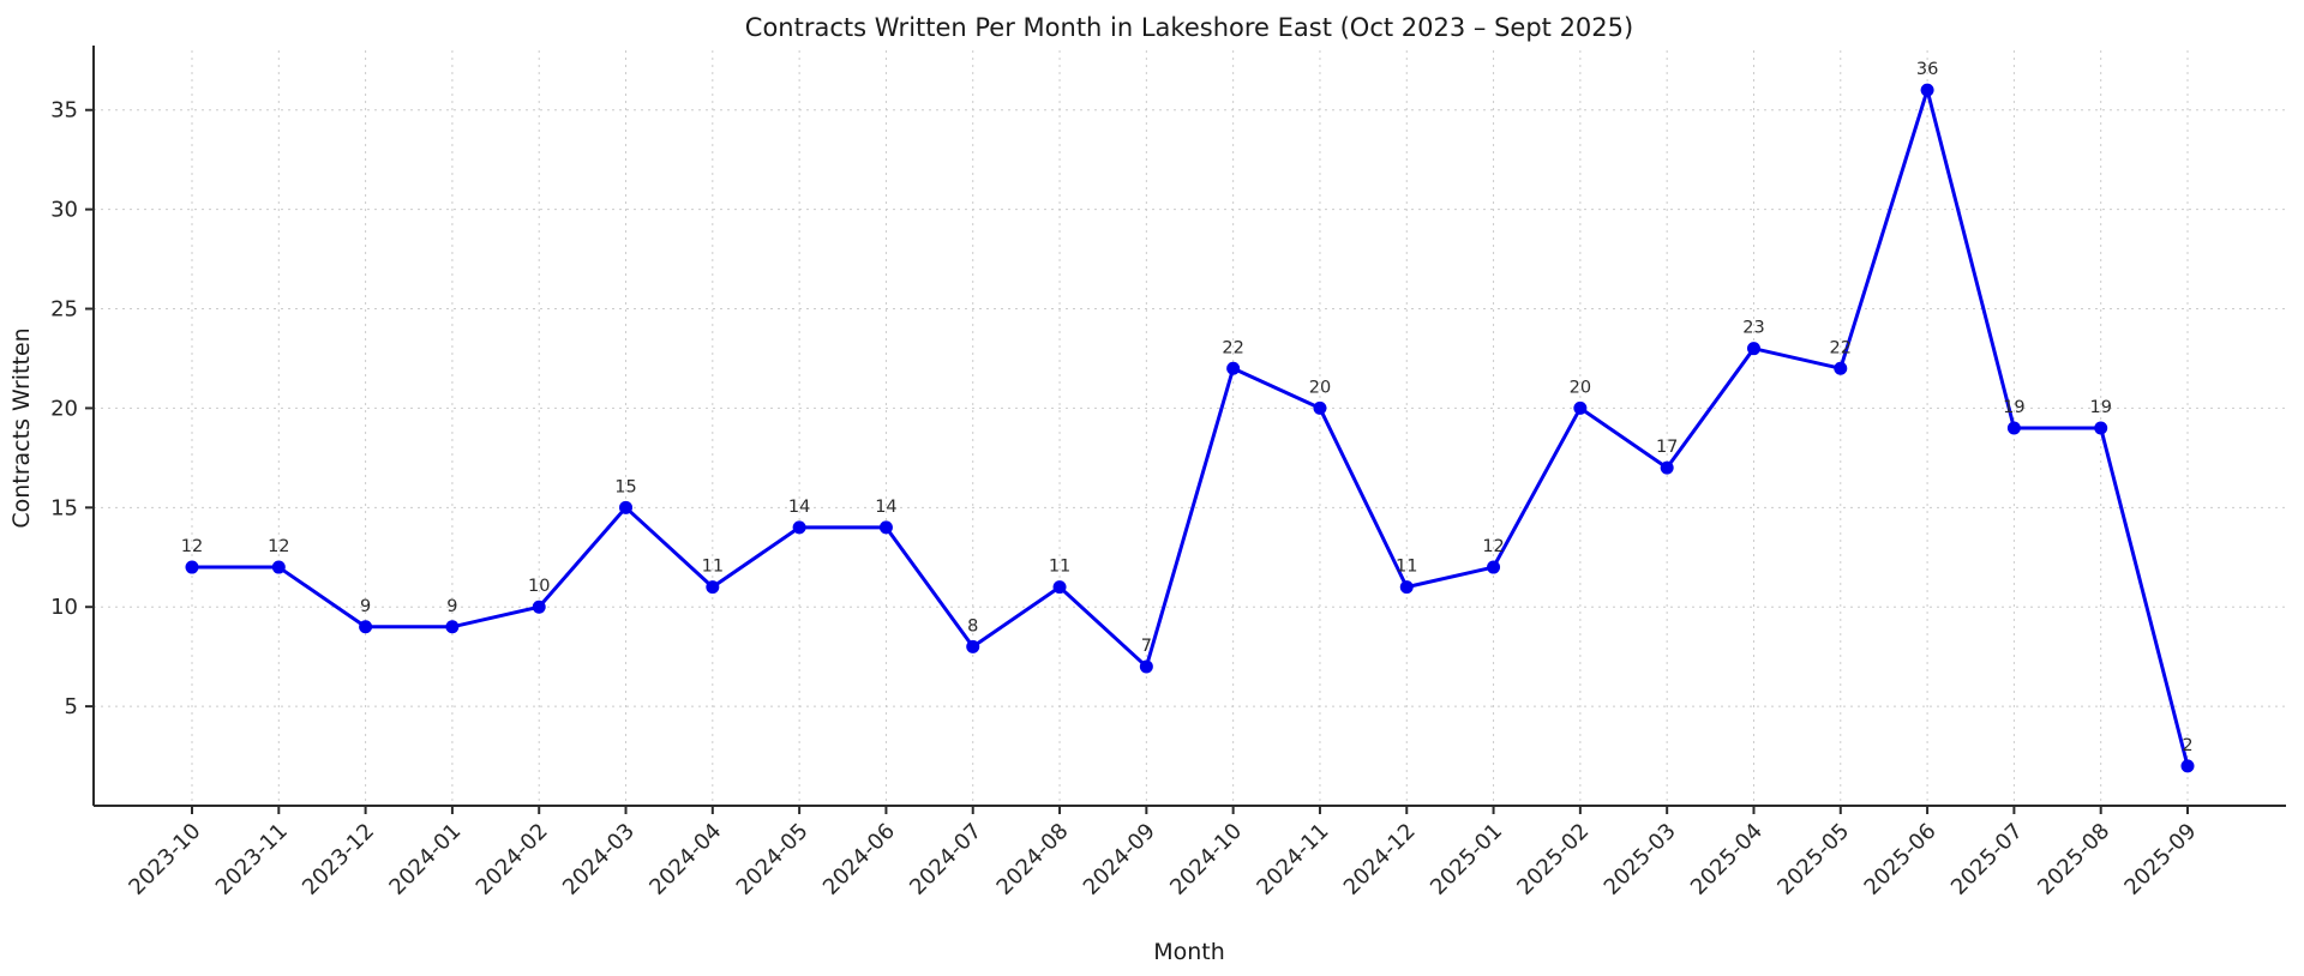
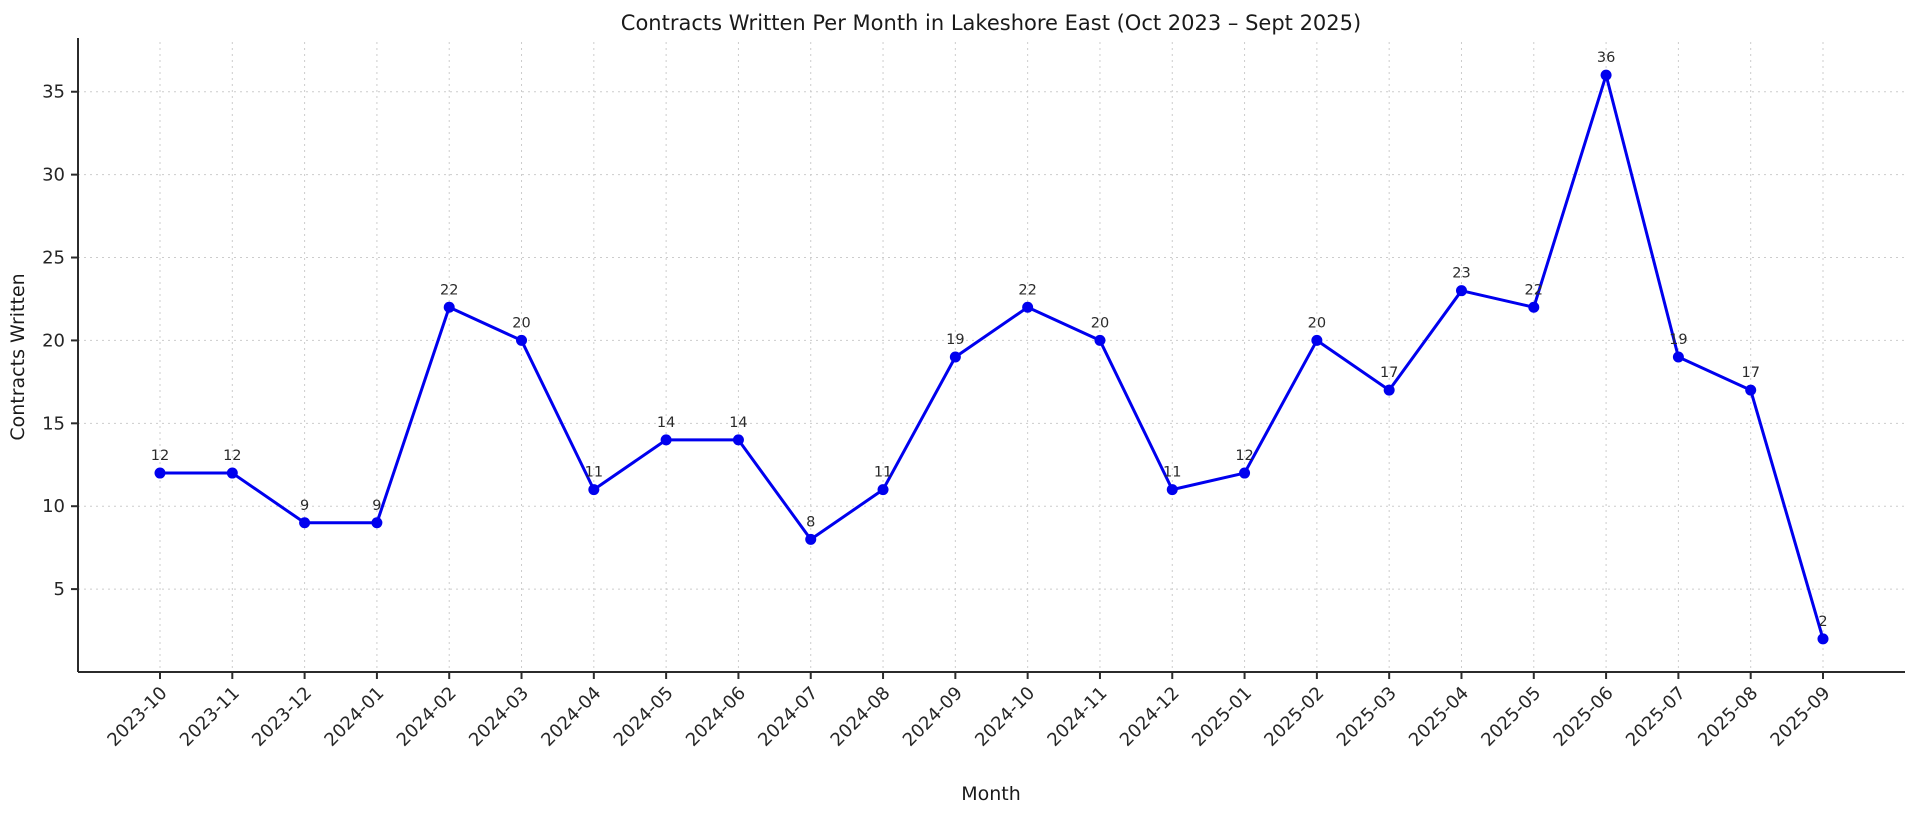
2024-02: 10 -> 22
2024-03: 15 -> 20
2024-09: 7 -> 19
2025-08: 19 -> 17
